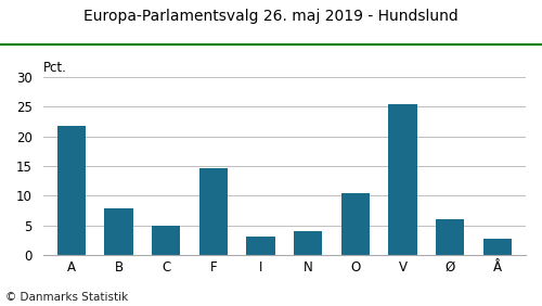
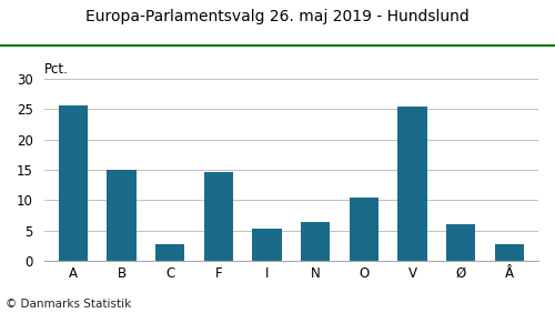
A: 21.7 -> 25.6
B: 7.9 -> 15.0
C: 5.0 -> 2.8
I: 3.2 -> 5.4
N: 4.1 -> 6.4
